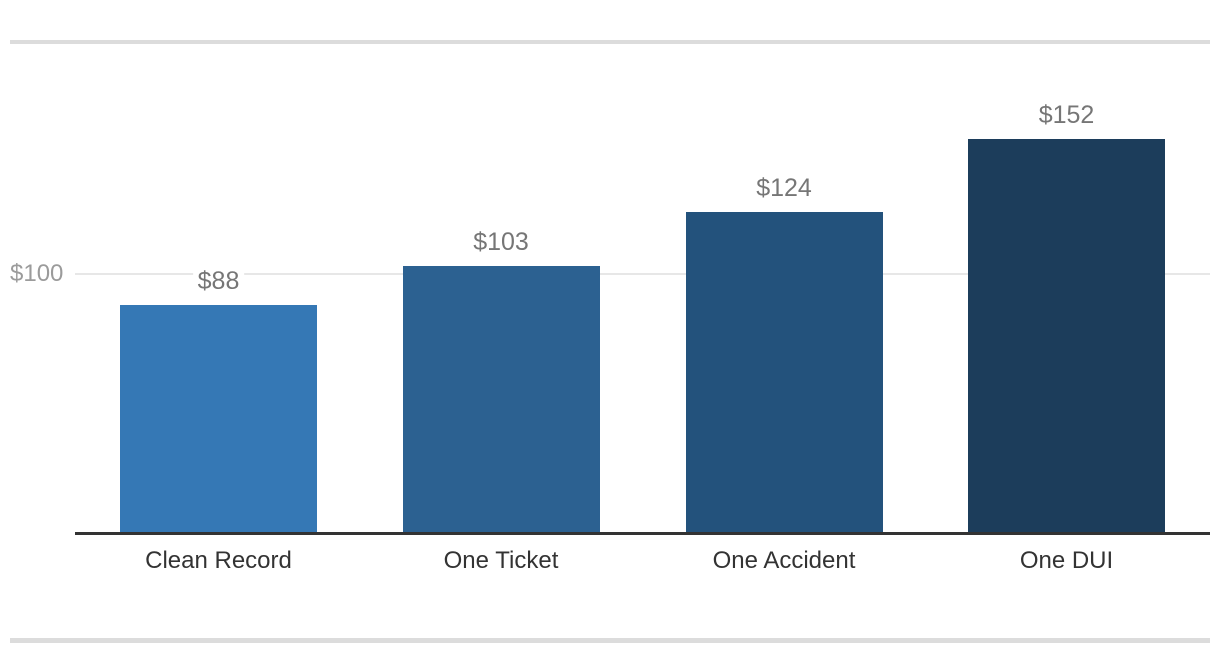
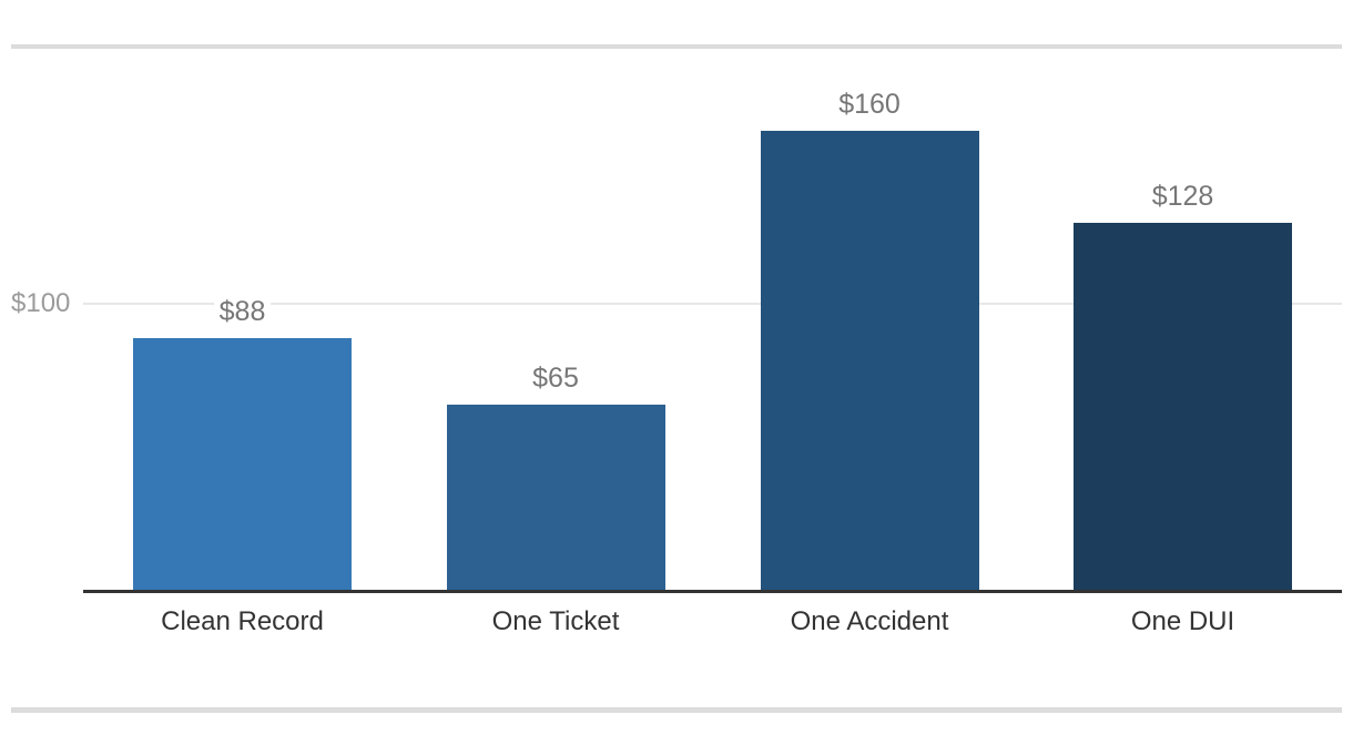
One Ticket: $103 -> $65
One Accident: $124 -> $160
One DUI: $152 -> $128
